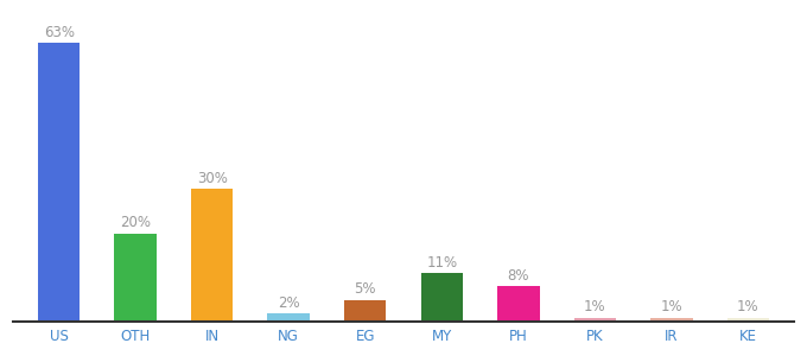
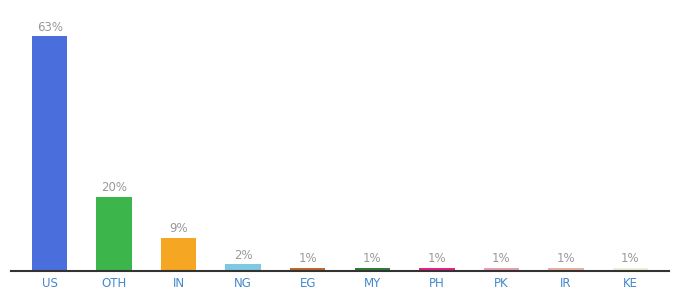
IN: 30% -> 9%
EG: 5% -> 1%
MY: 11% -> 1%
PH: 8% -> 1%
